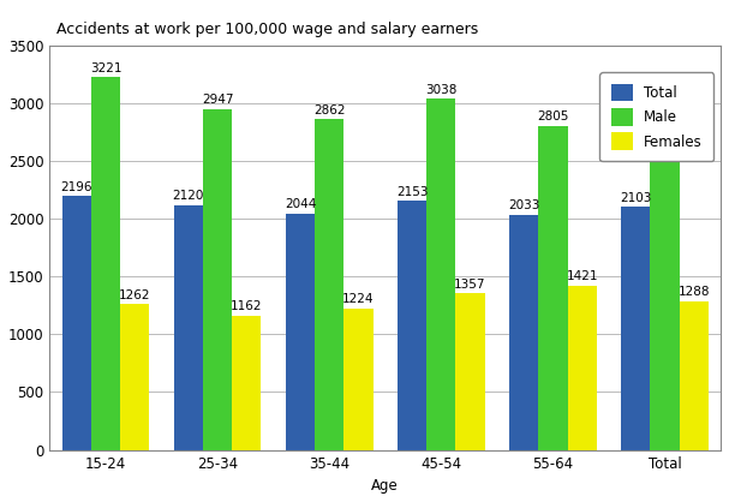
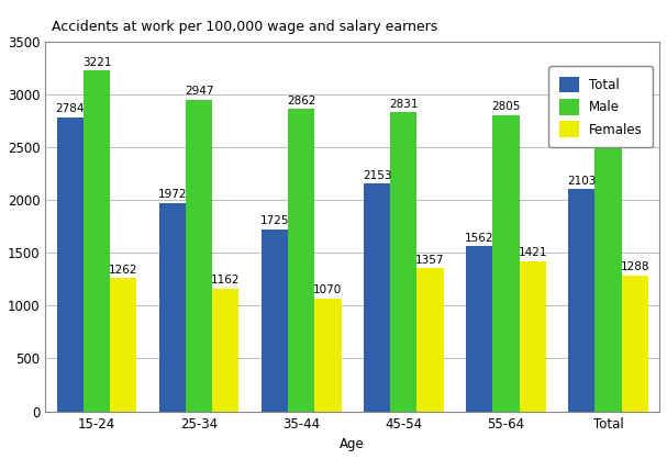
Total/15-24: 2196 -> 2784
Total/25-34: 2120 -> 1972
Total/35-44: 2044 -> 1725
Females/35-44: 1224 -> 1070
Male/45-54: 3038 -> 2831
Total/55-64: 2033 -> 1562
